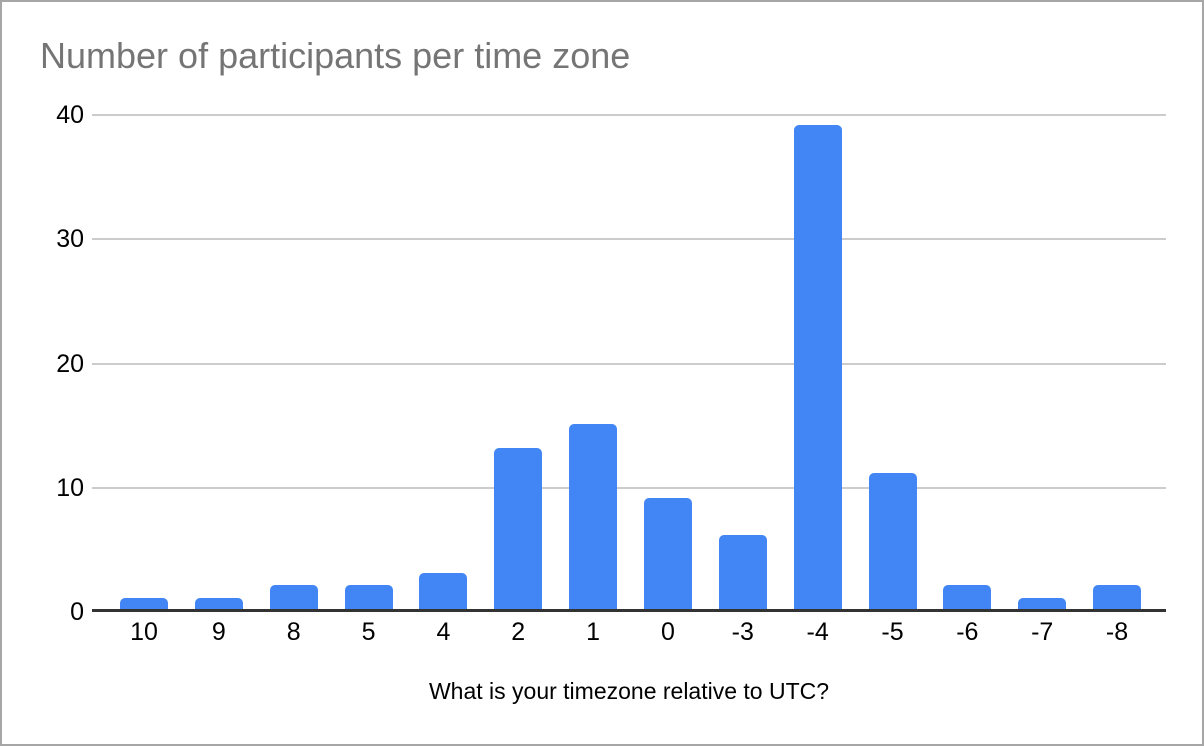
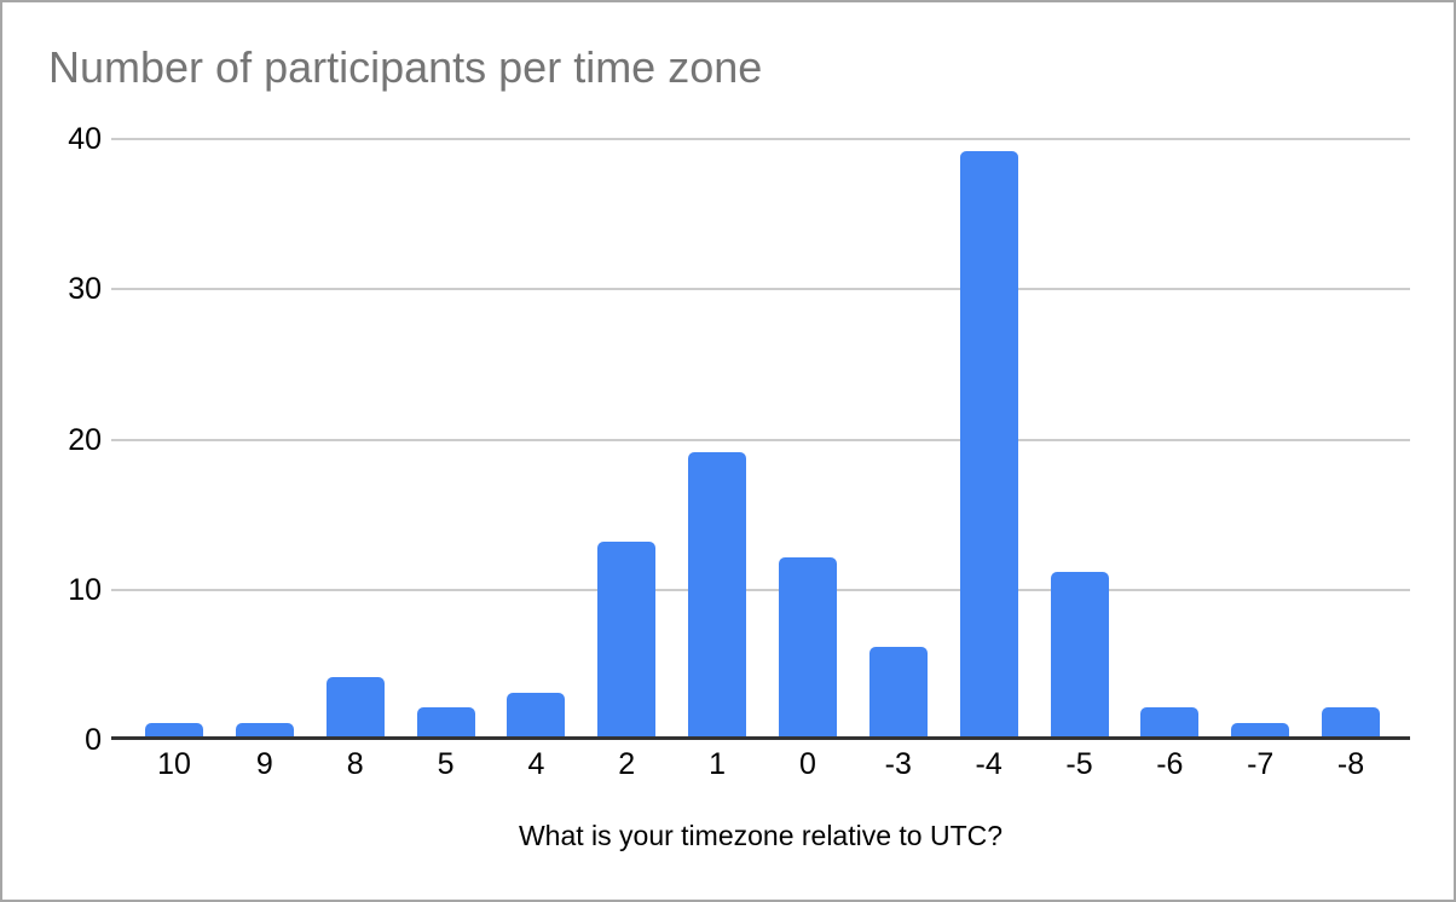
8: 2 -> 4
1: 15 -> 19
0: 9 -> 12
